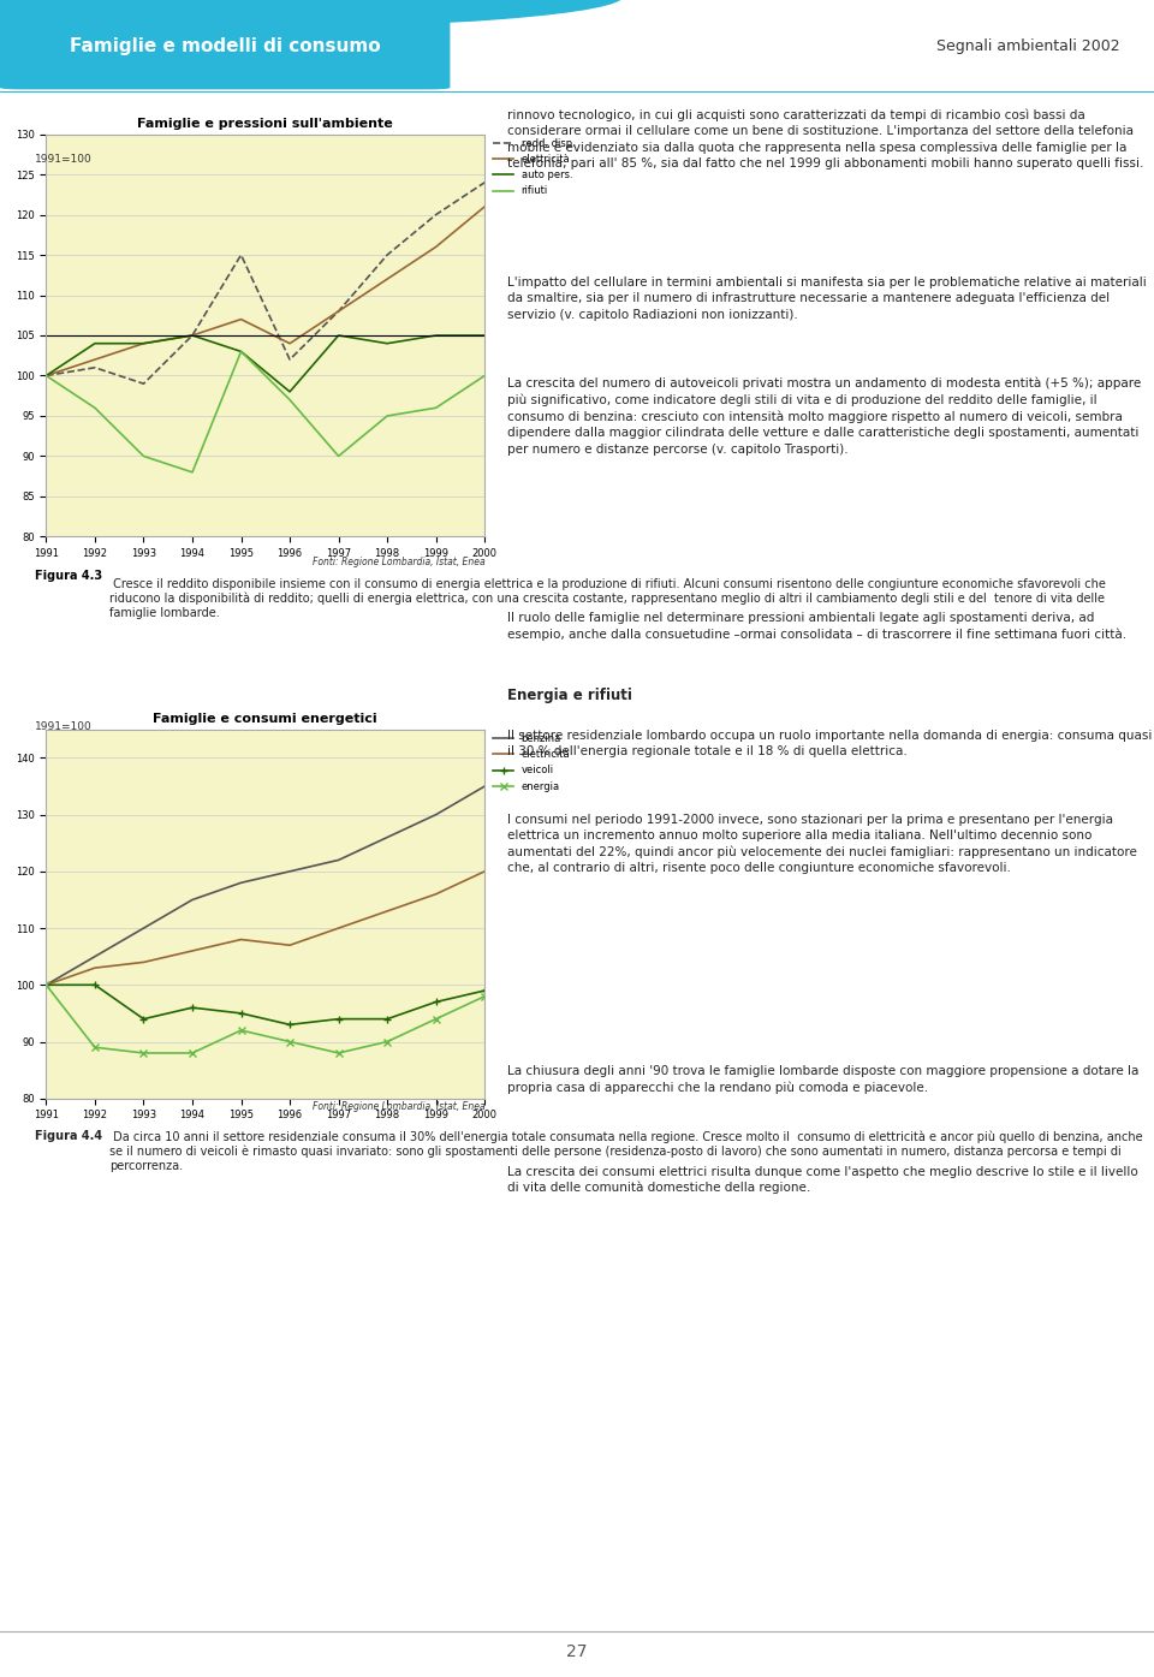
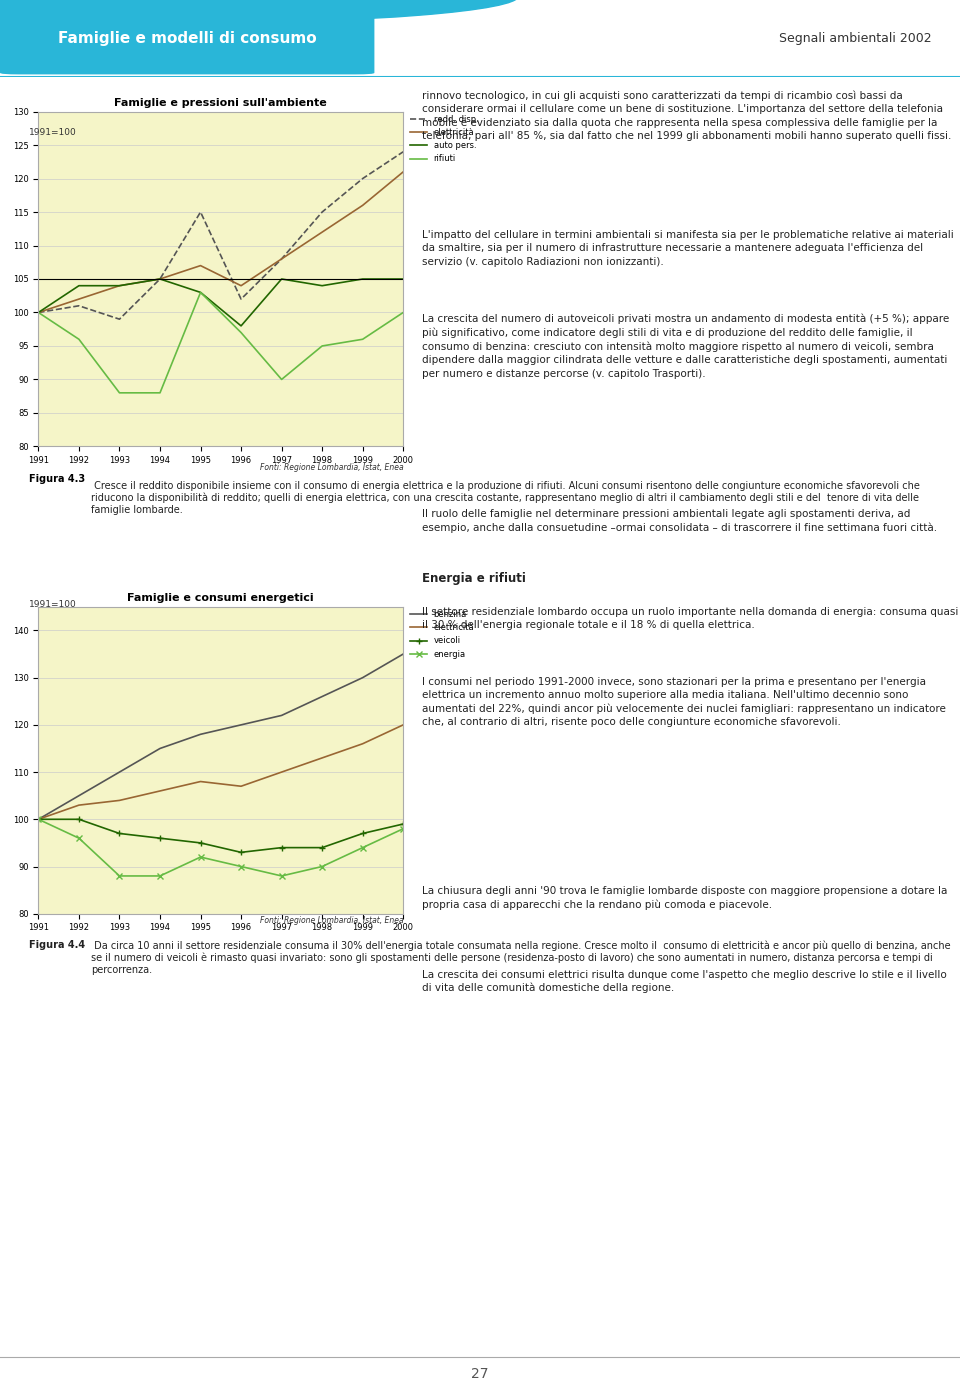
Famiglie e pressioni sull'ambiente/rifiuti/1993: 90 -> 88
Famiglie e consumi energetici/energia/1992: 89 -> 96
Famiglie e consumi energetici/veicoli/1993: 94 -> 97
